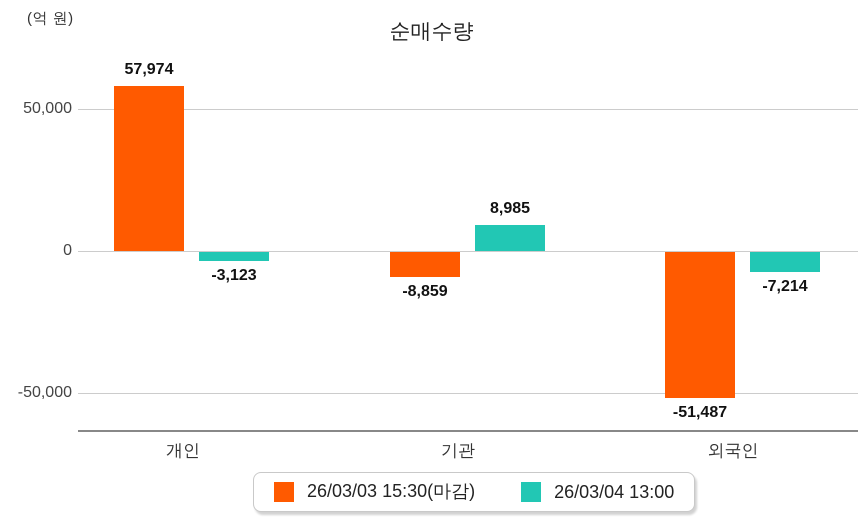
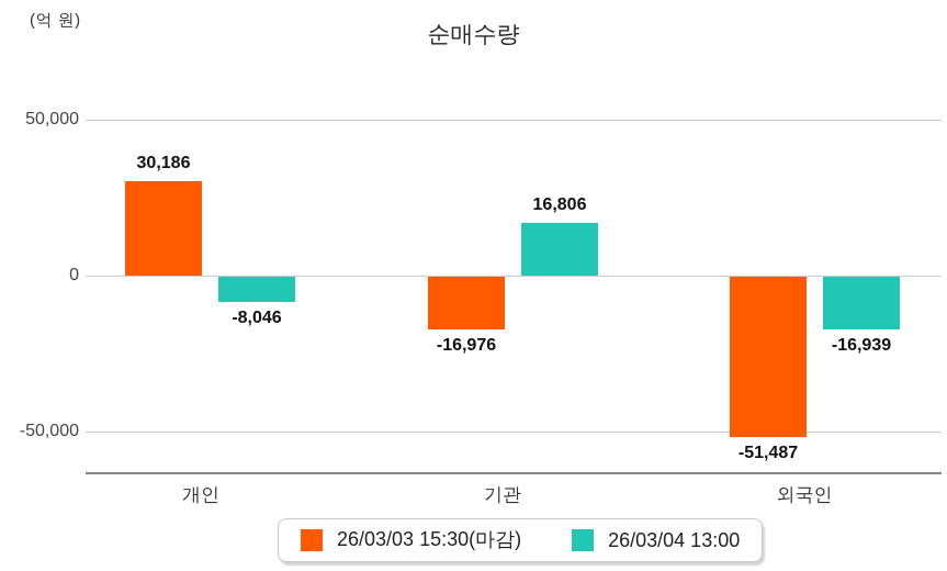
26/03/03 15:30(마감)/개인: 57,974 -> 30,186
26/03/04 13:00/개인: -3,123 -> -8,046
26/03/03 15:30(마감)/기관: -8,859 -> -16,976
26/03/04 13:00/기관: 8,985 -> 16,806
26/03/04 13:00/외국인: -7,214 -> -16,939
